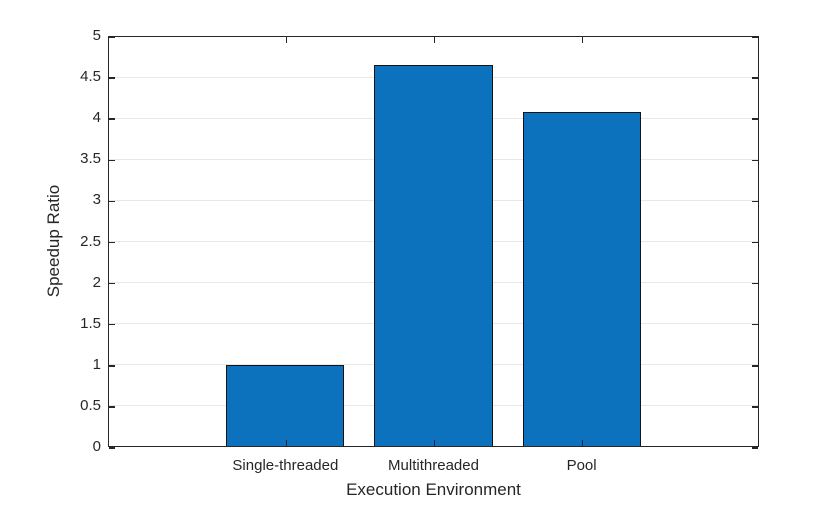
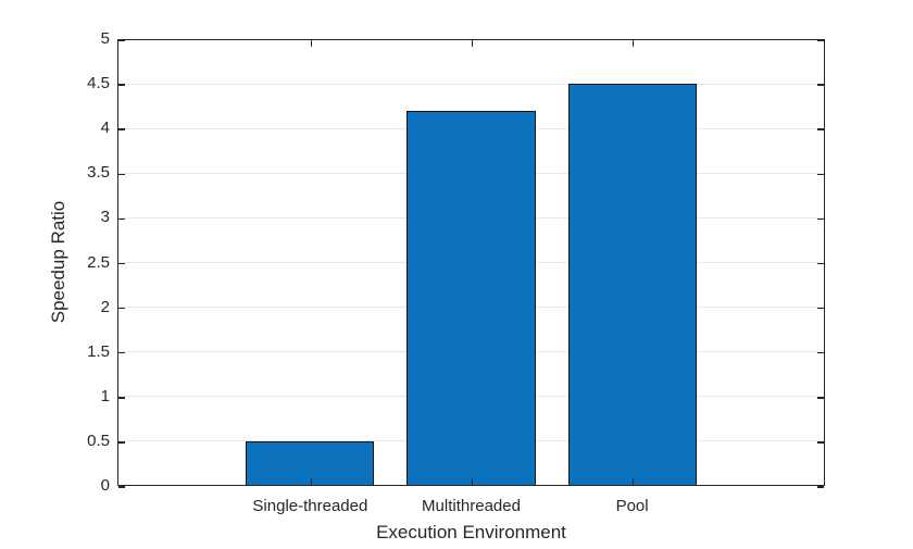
Single-threaded: 1.0 -> 0.5
Multithreaded: 4.7 -> 4.2
Pool: 4.1 -> 4.5
